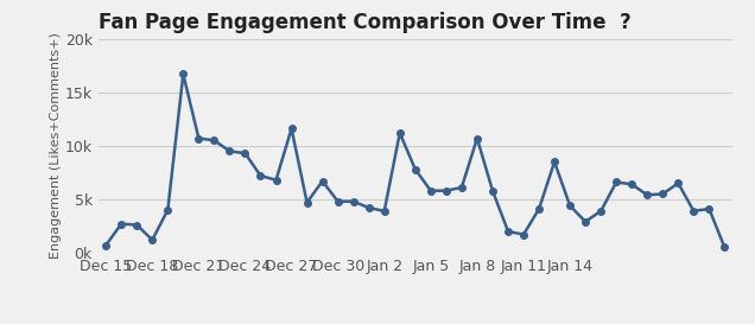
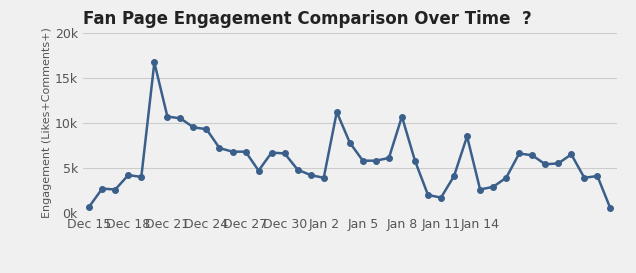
Dec 18: 1.2k -> 4.2k
Dec 27: 11.6k -> 6.8k
Dec 30: 4.8k -> 6.6k
Jan 14: 4.4k -> 2.6k
